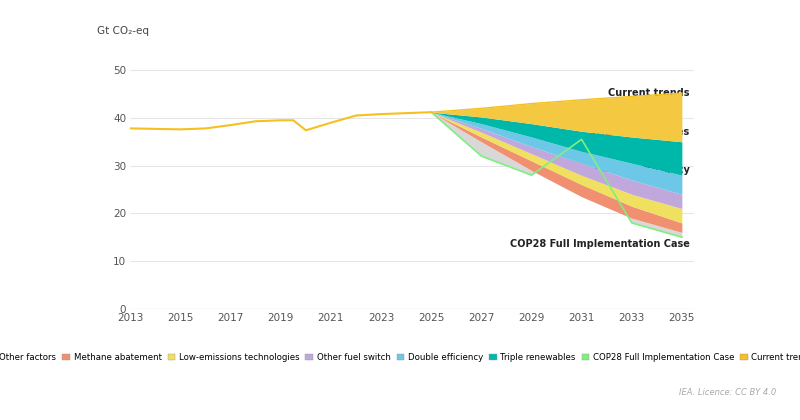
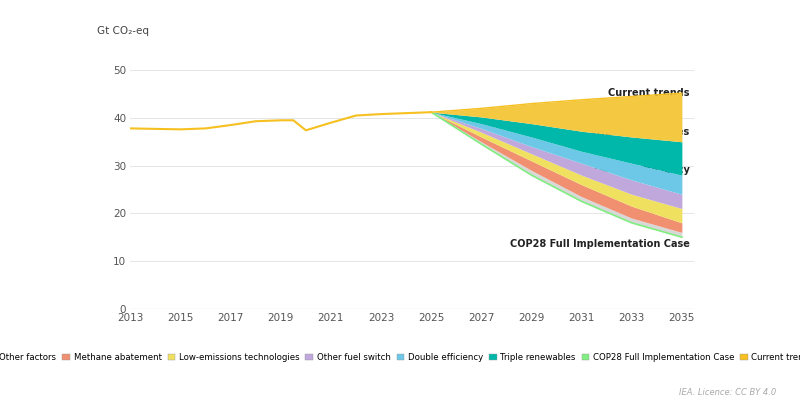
COP28 Full Implementation Case/2027: 32.0 -> 34.5
COP28 Full Implementation Case/2031: 35.5 -> 22.5
